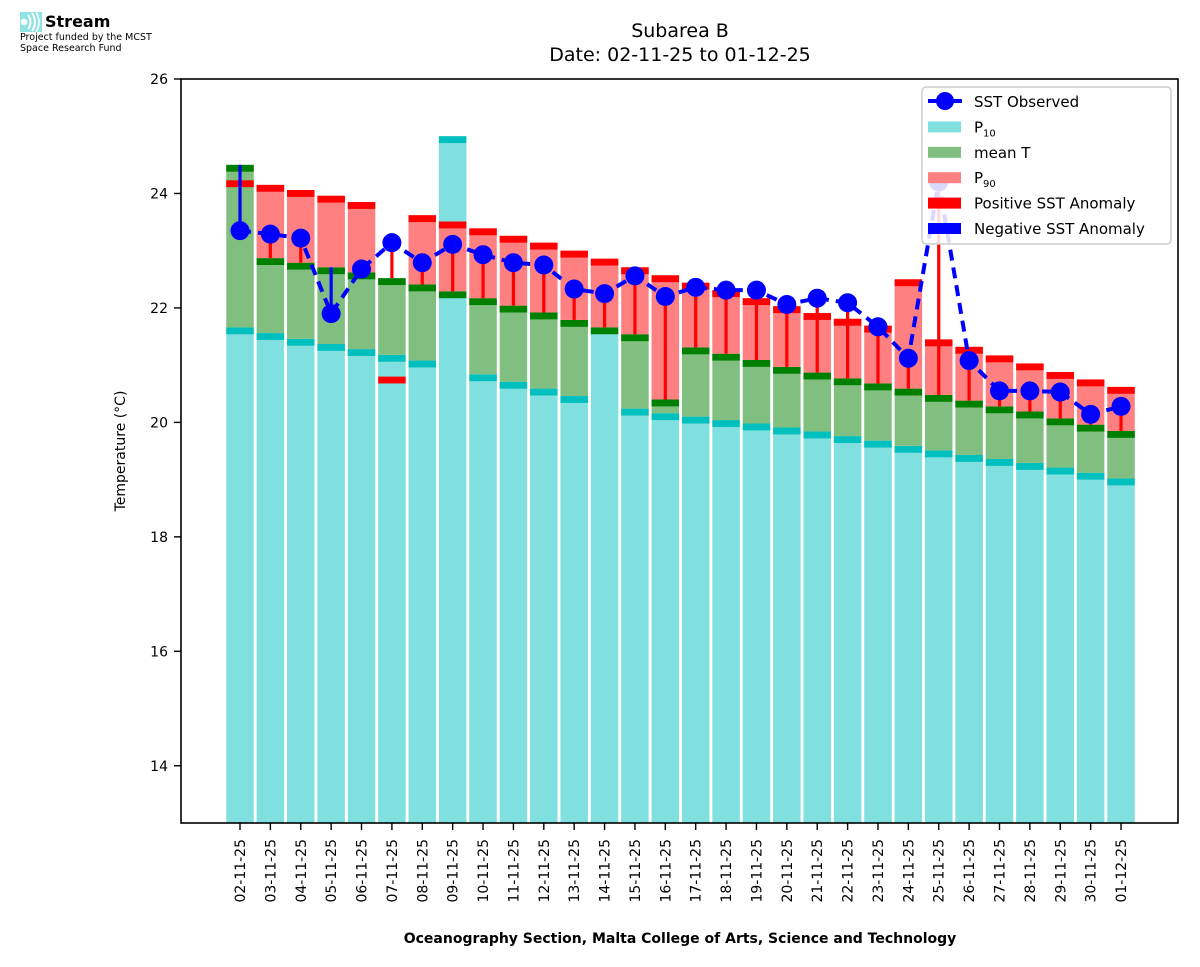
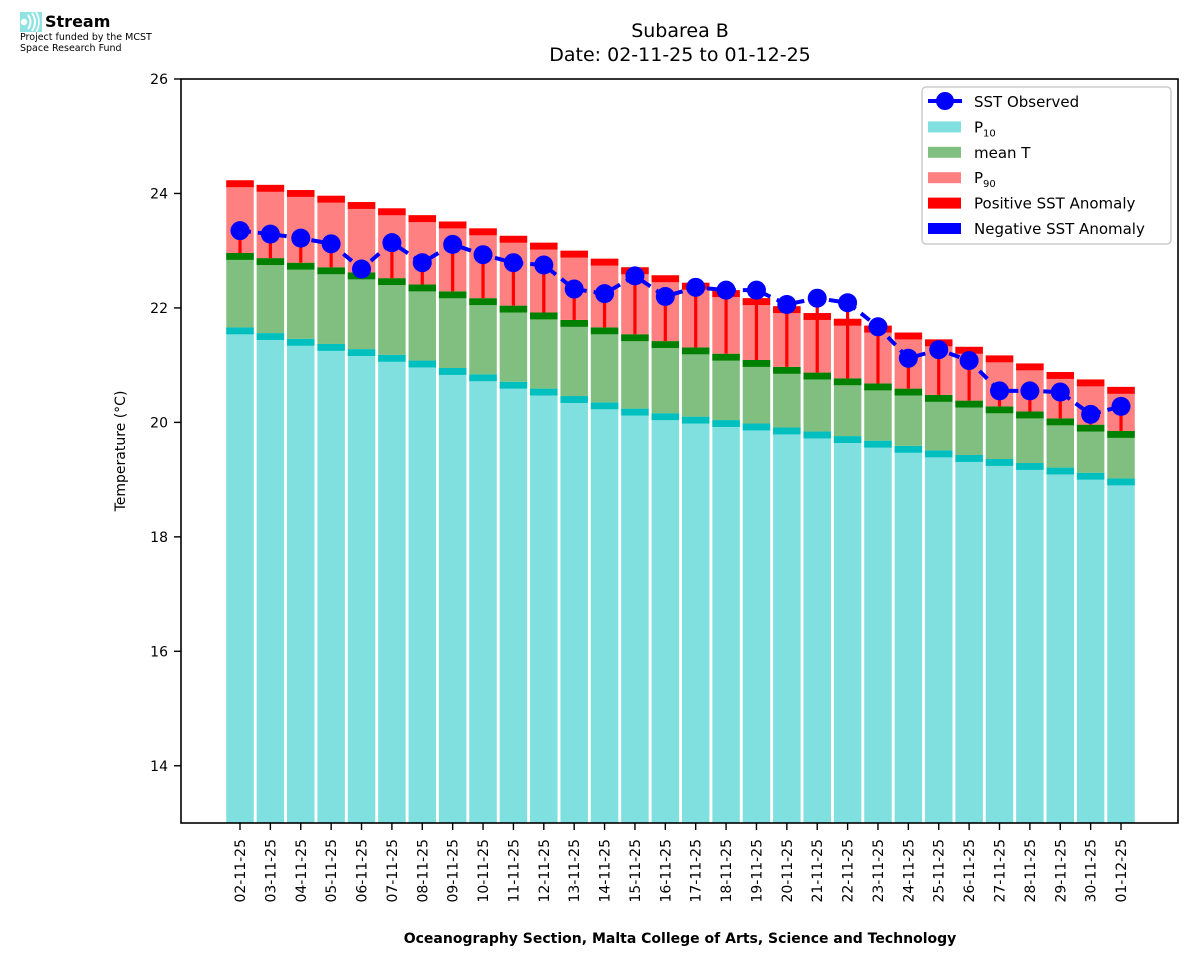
mean T/02-11-25: 24.5 -> 23.0
SST Observed/05-11-25: 21.9 -> 23.1
P90/07-11-25: 20.8 -> 23.7
P10/09-11-25: 25.0 -> 20.9
P10/14-11-25: 22.7 -> 20.4
mean T/16-11-25: 20.4 -> 21.4
P90/24-11-25: 22.5 -> 21.6
SST Observed/25-11-25: 24.2 -> 21.3
